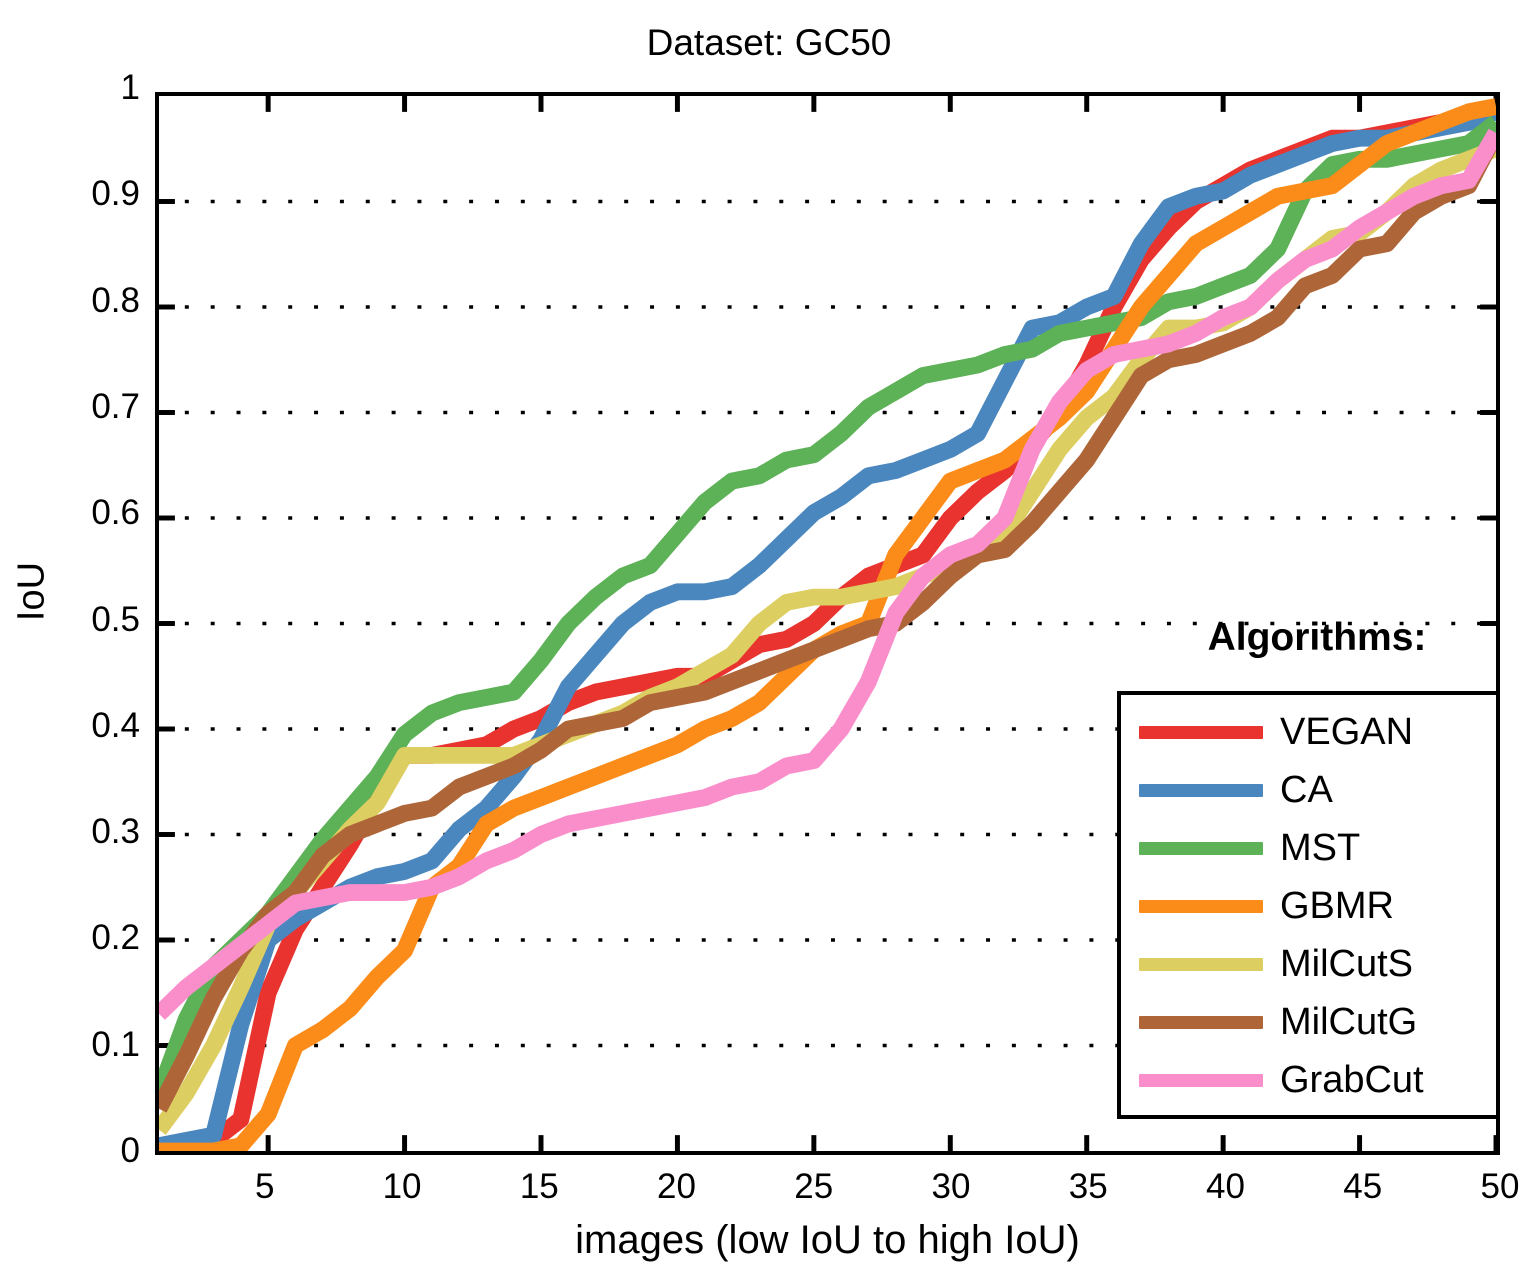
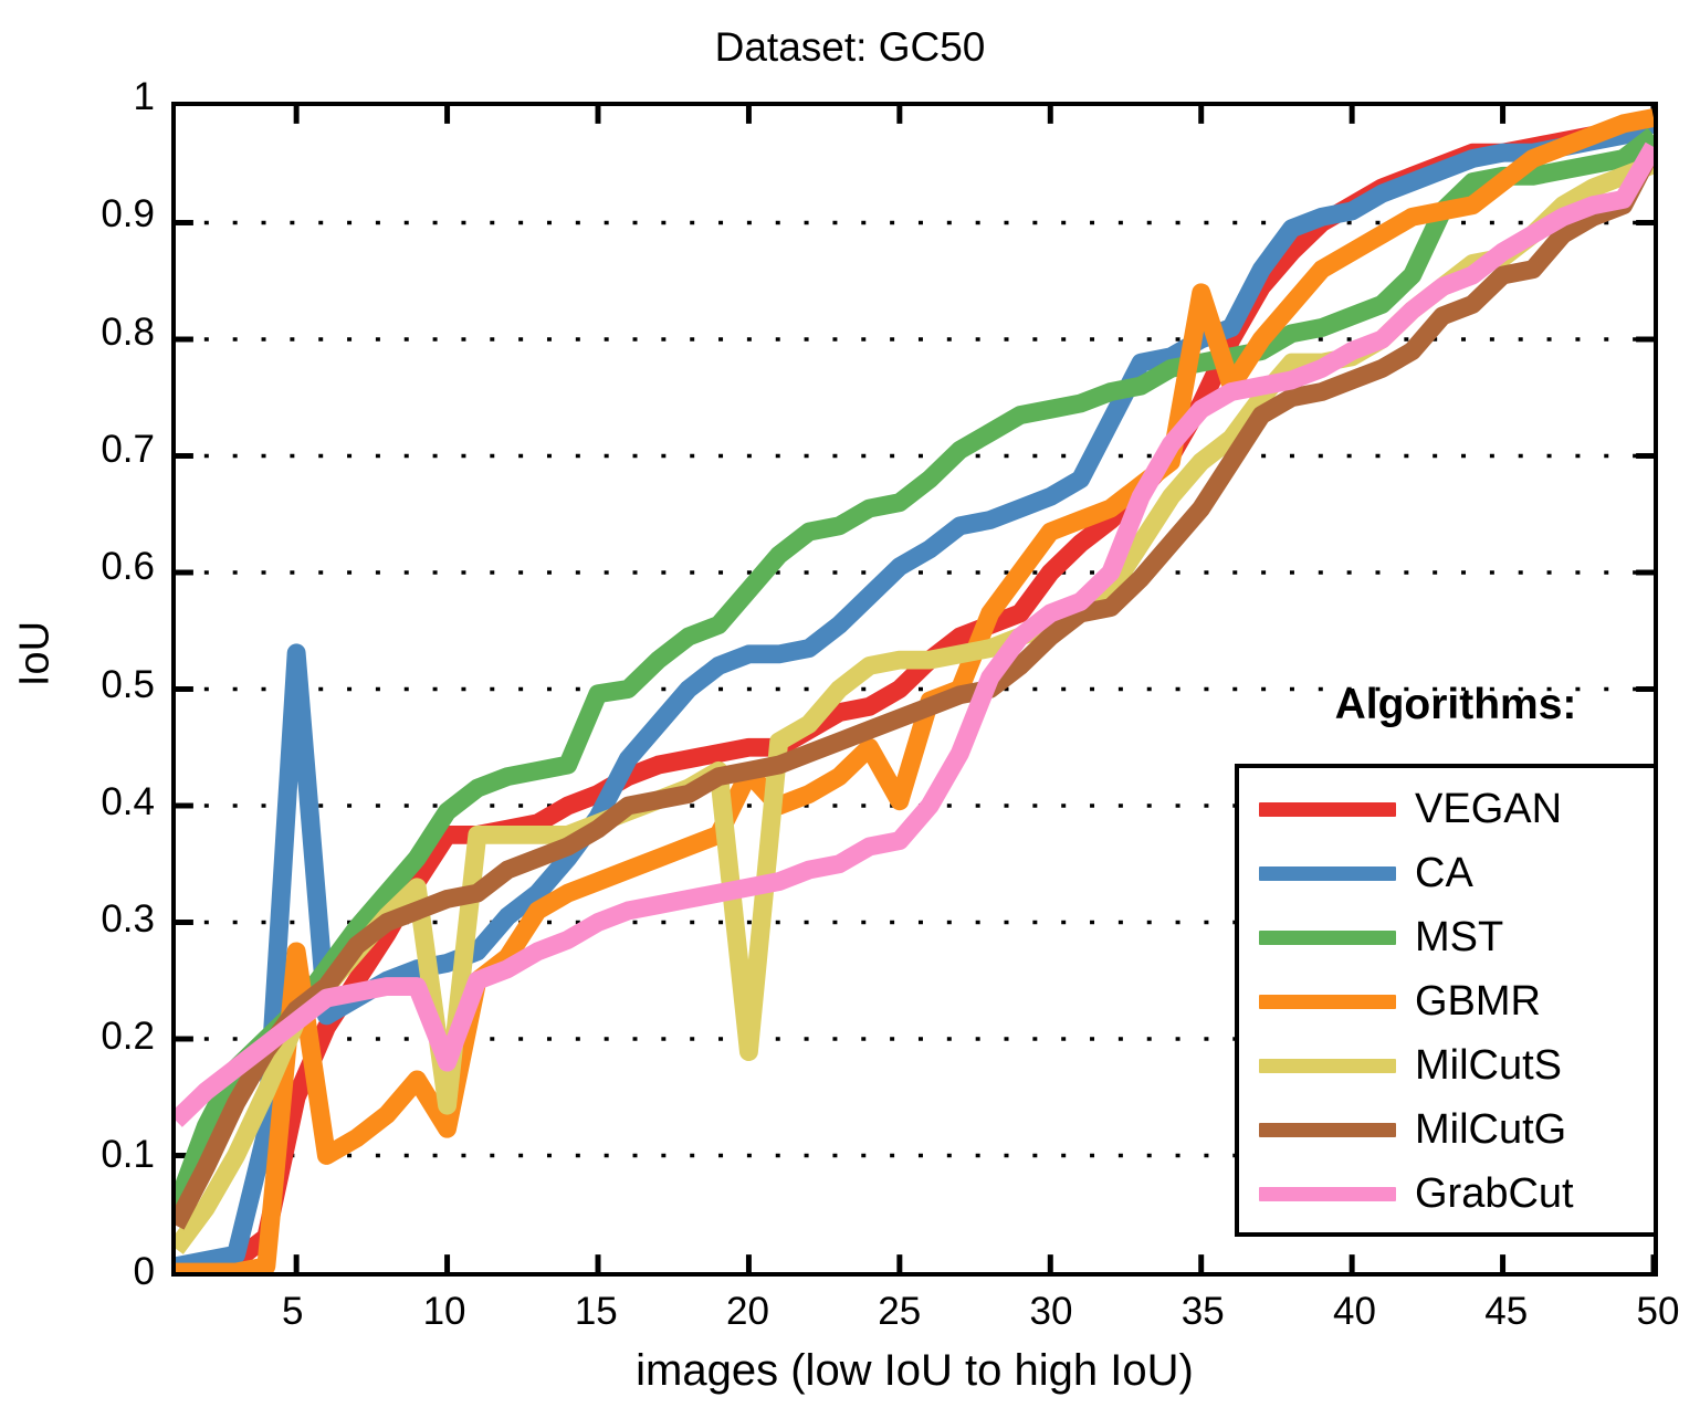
CA/5: 0.200 -> 0.531
GBMR/5: 0.035 -> 0.275
GBMR/10: 0.190 -> 0.123
MilCutS/10: 0.375 -> 0.143
GrabCut/10: 0.245 -> 0.180
MST/15: 0.465 -> 0.496
GBMR/20: 0.385 -> 0.428
MilCutS/20: 0.440 -> 0.189
GBMR/25: 0.475 -> 0.404
GBMR/35: 0.720 -> 0.840
